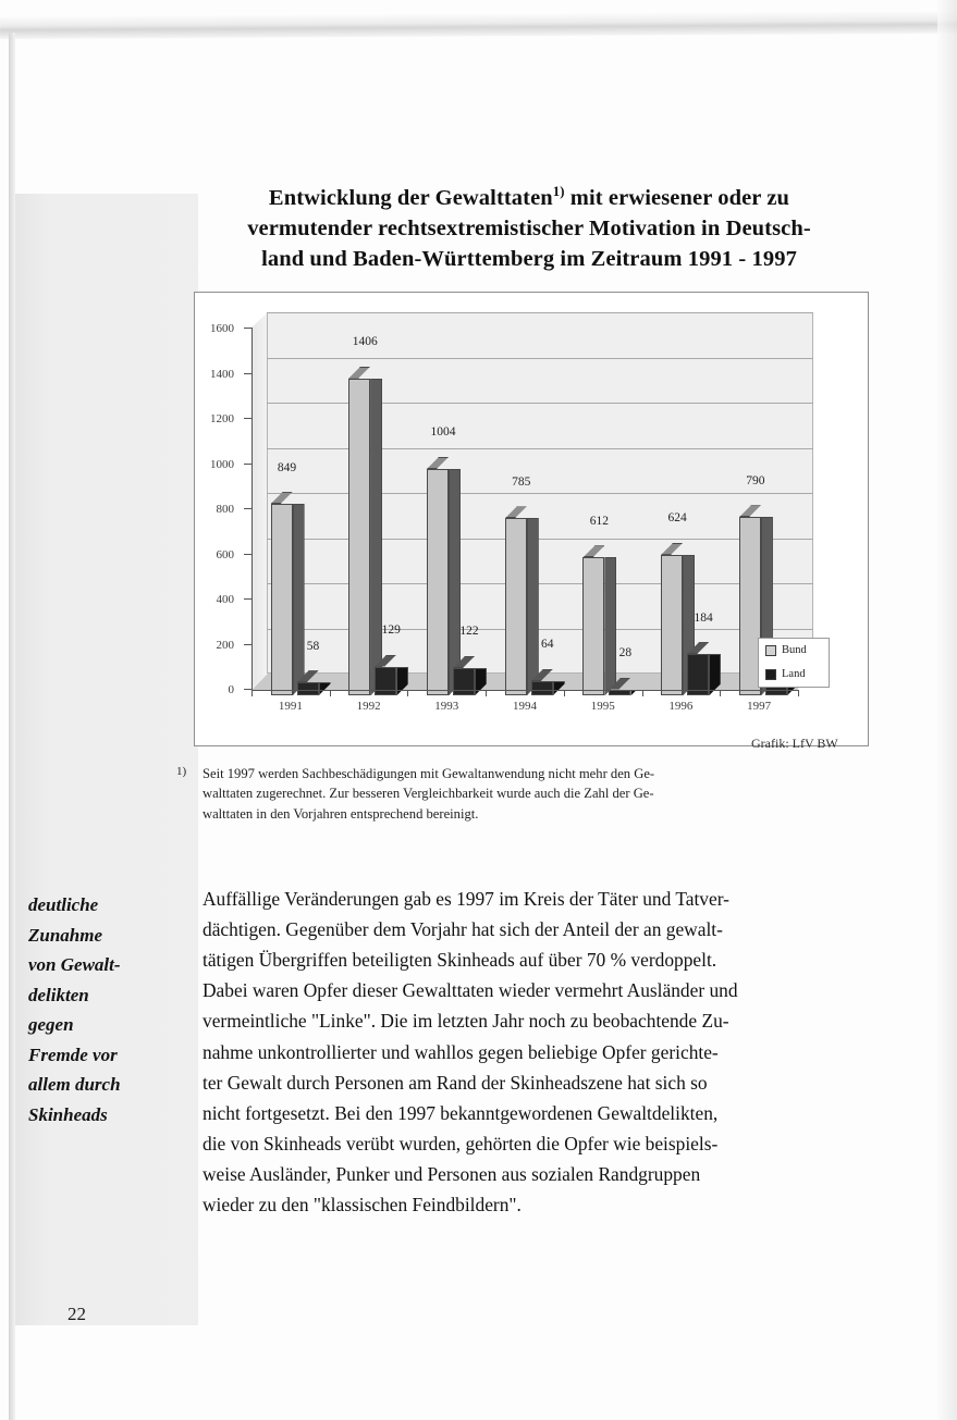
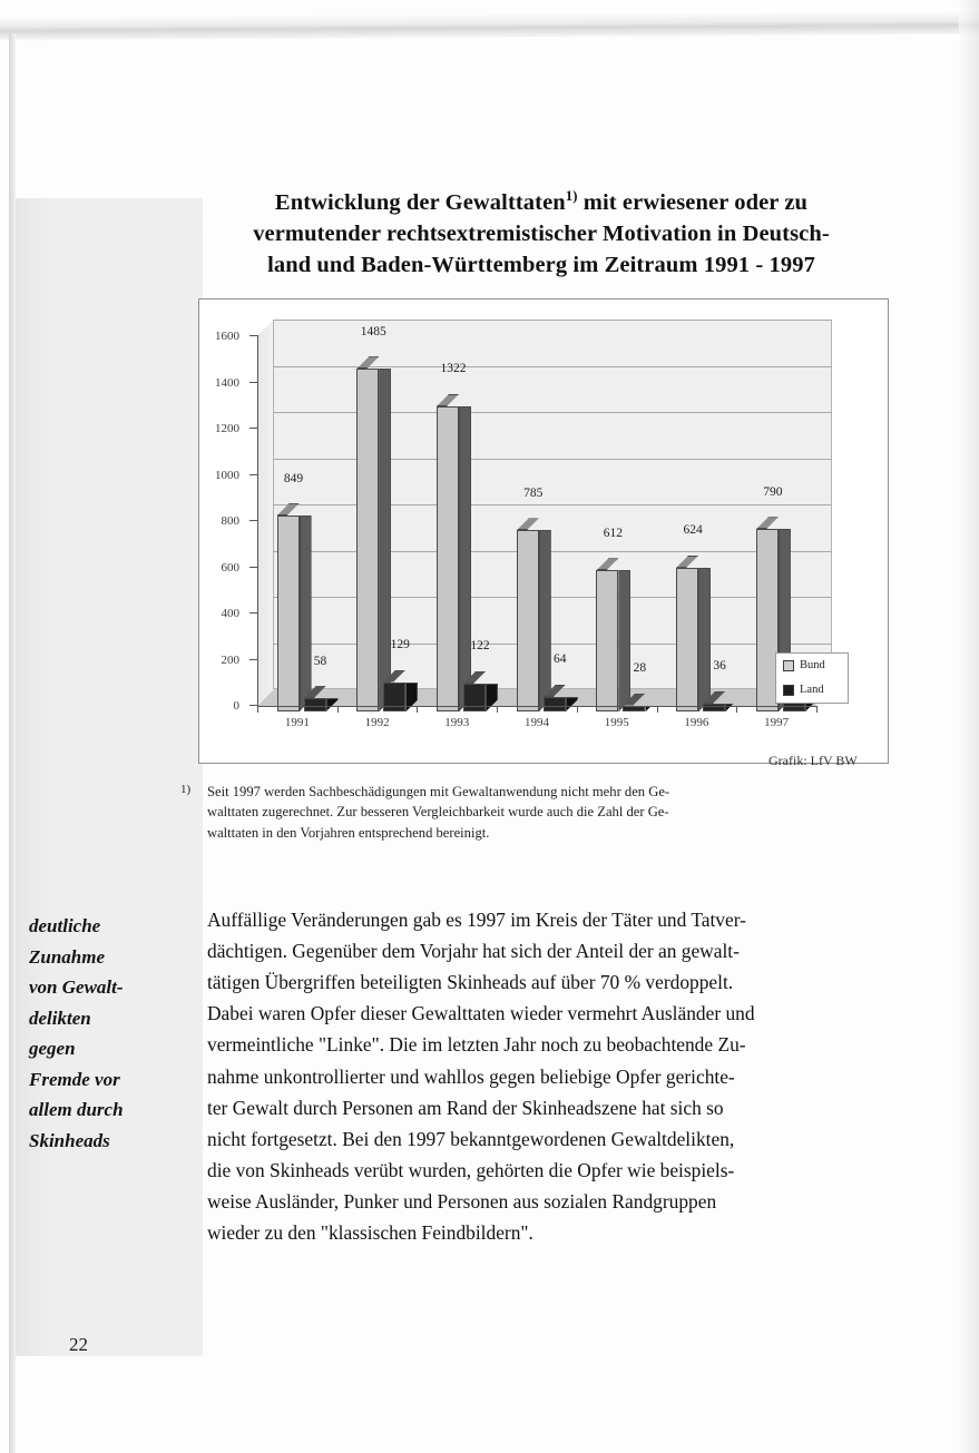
Bund/1992: 1406 -> 1485
Bund/1993: 1004 -> 1322
Land/1996: 184 -> 36
